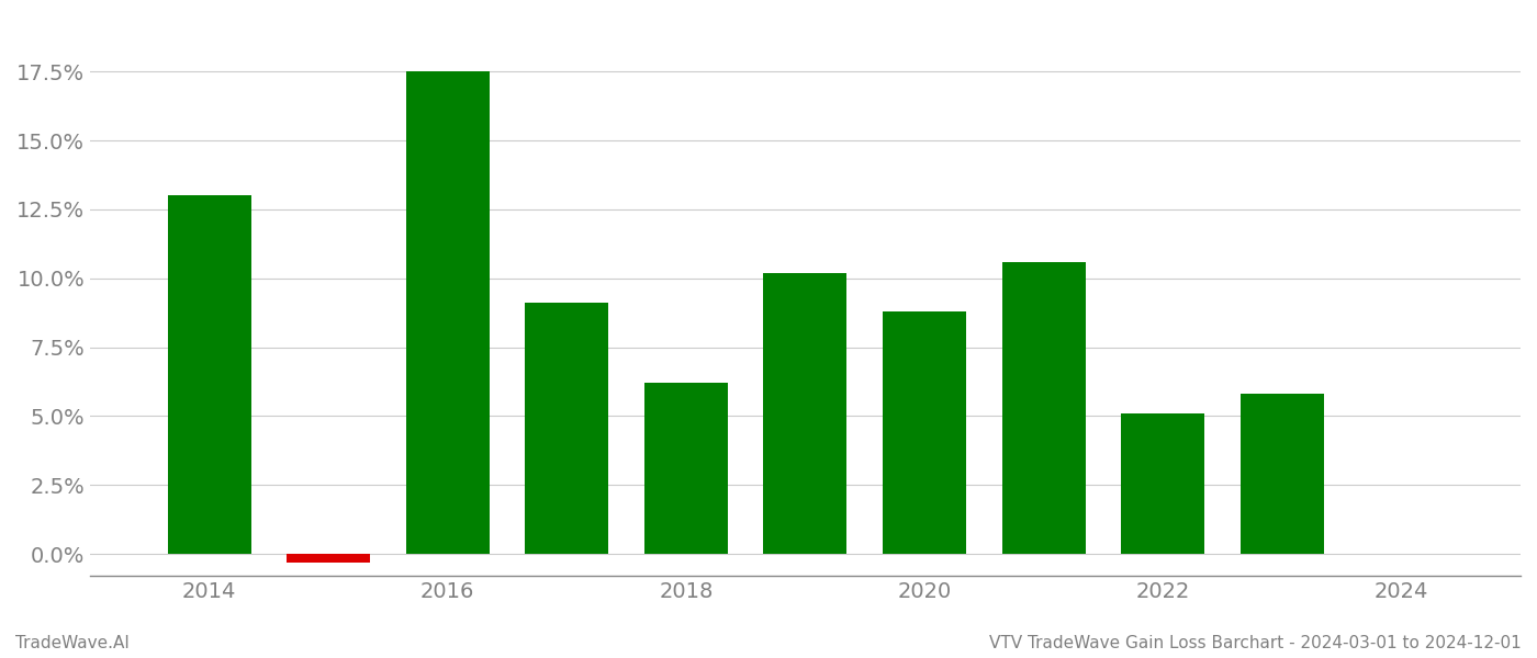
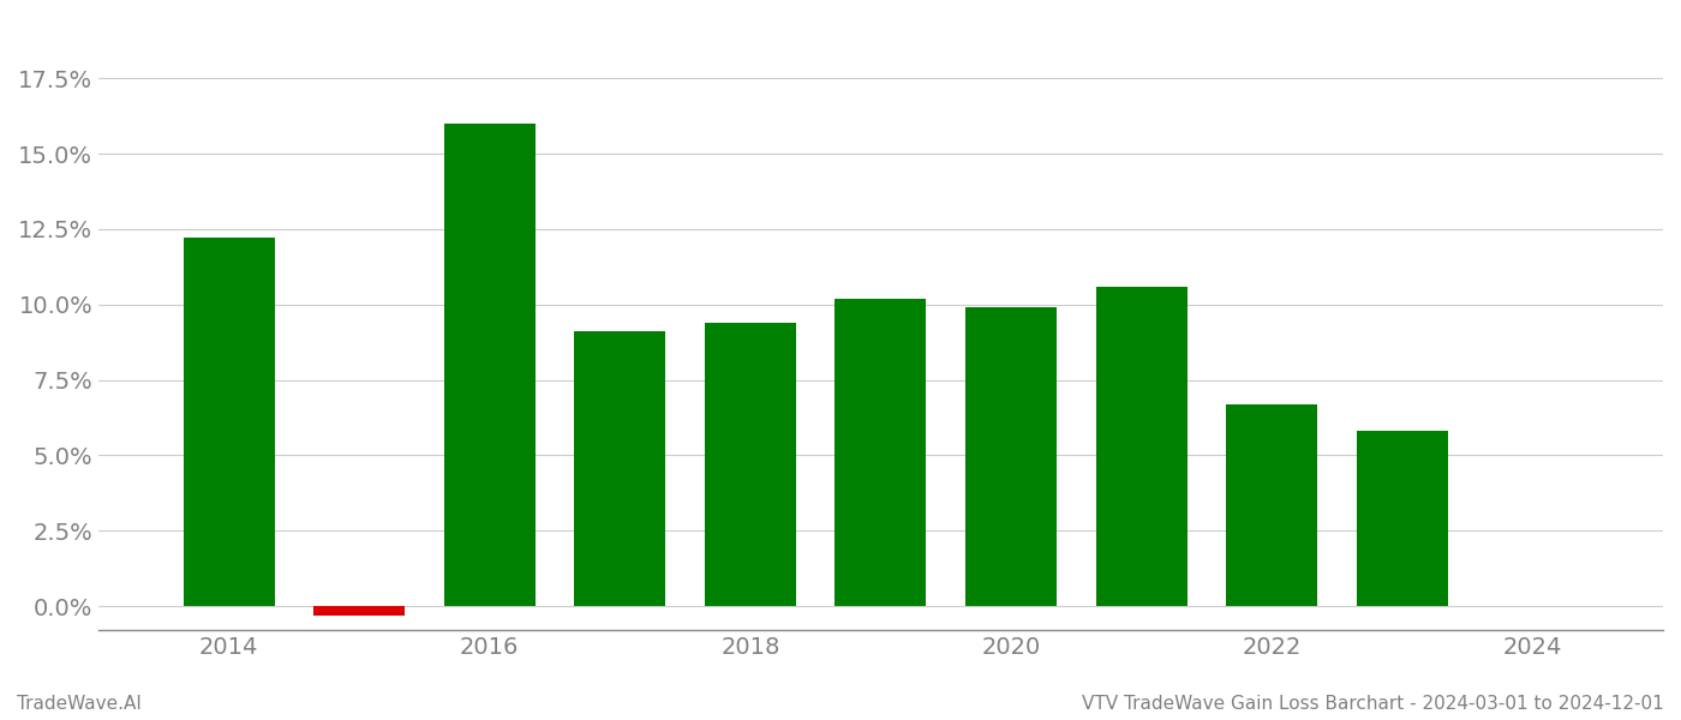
2014: 13.0% -> 12.2%
2016: 17.5% -> 16.0%
2018: 6.2% -> 9.4%
2020: 8.8% -> 9.9%
2022: 5.1% -> 6.7%
